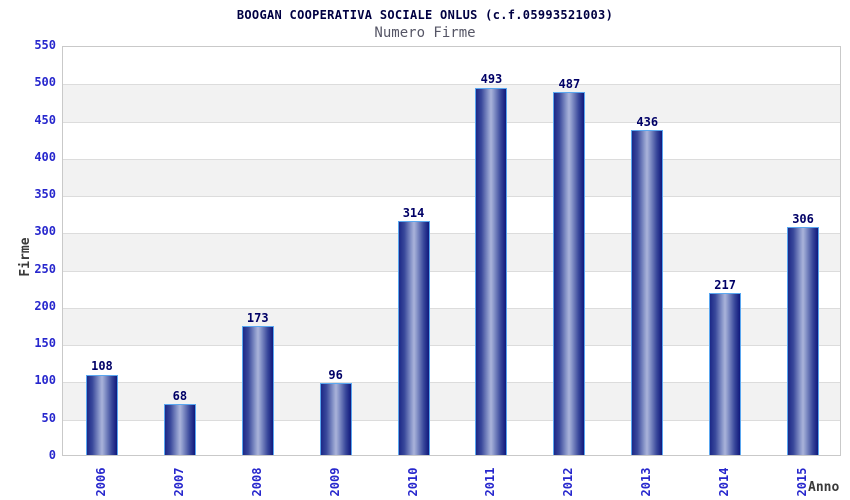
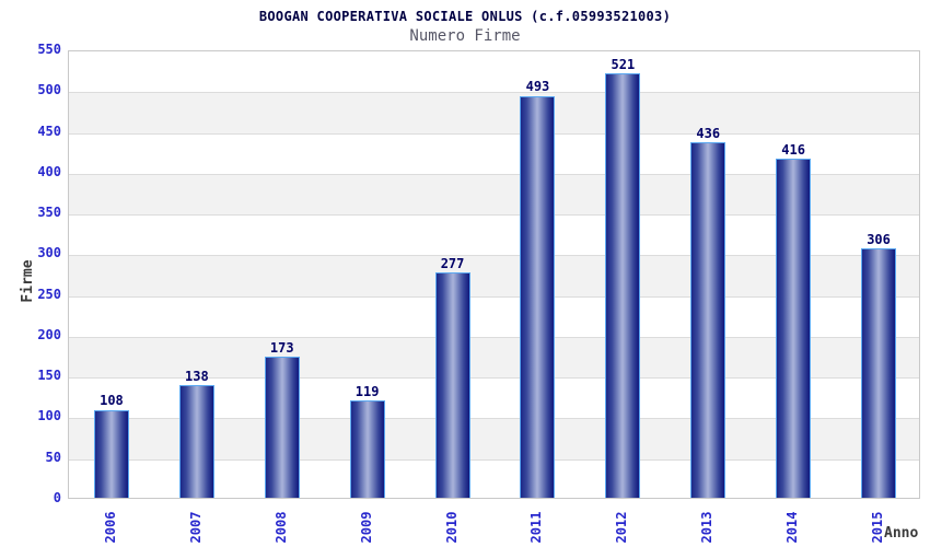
2007: 68 -> 138
2009: 96 -> 119
2010: 314 -> 277
2012: 487 -> 521
2014: 217 -> 416
